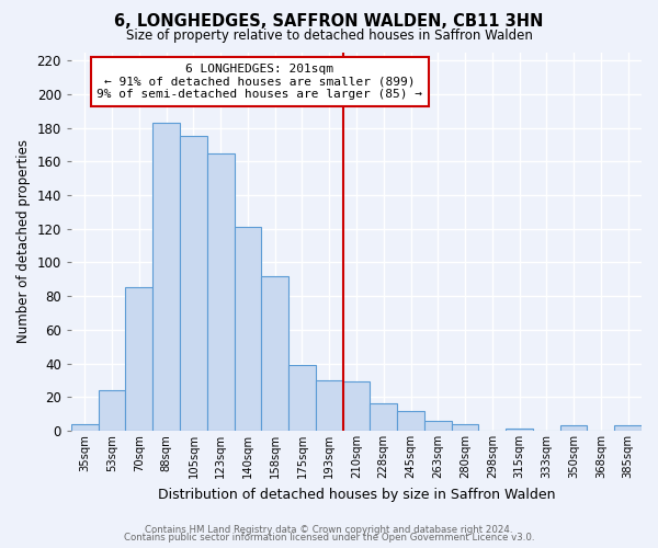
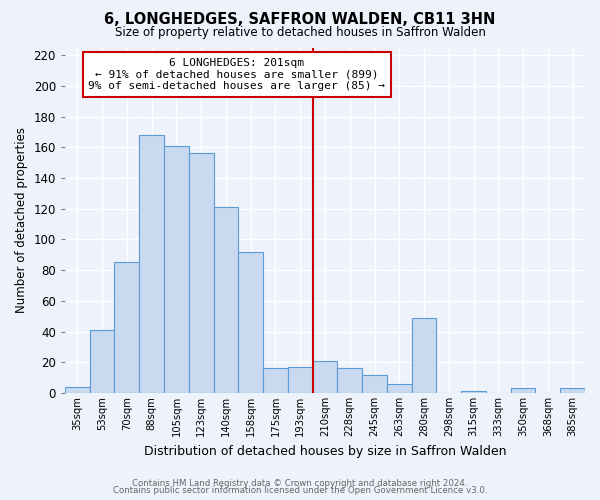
53sqm: 24 -> 41
88sqm: 183 -> 168
105sqm: 175 -> 161
123sqm: 165 -> 156
175sqm: 39 -> 16
193sqm: 30 -> 17
210sqm: 29 -> 21
280sqm: 4 -> 49
